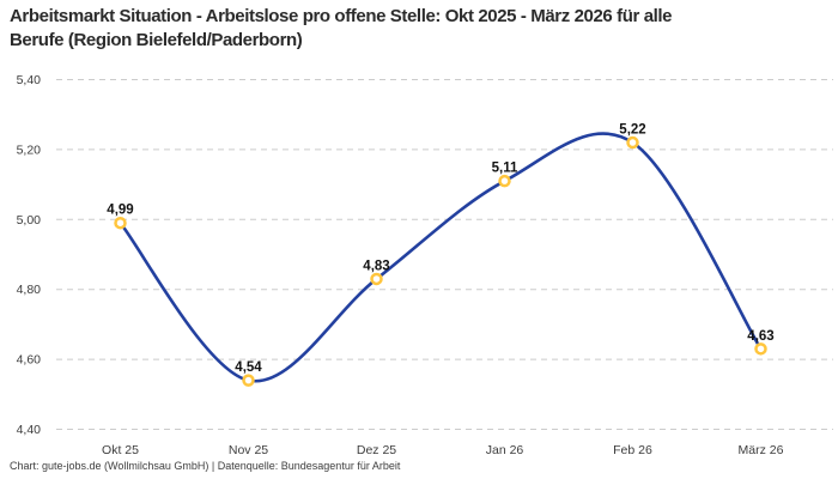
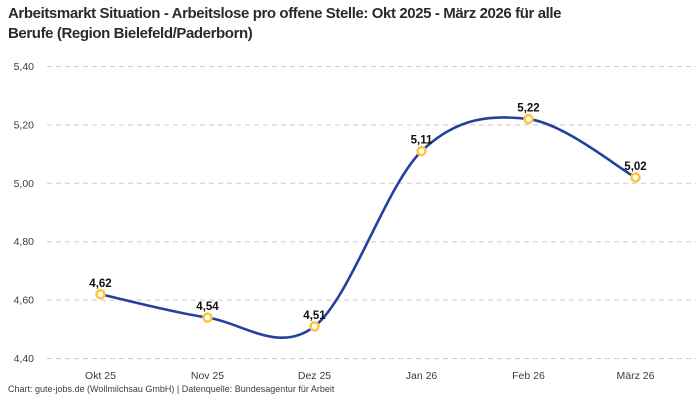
Okt 25: 4,99 -> 4,62
Dez 25: 4,83 -> 4,51
März 26: 4,63 -> 5,02
